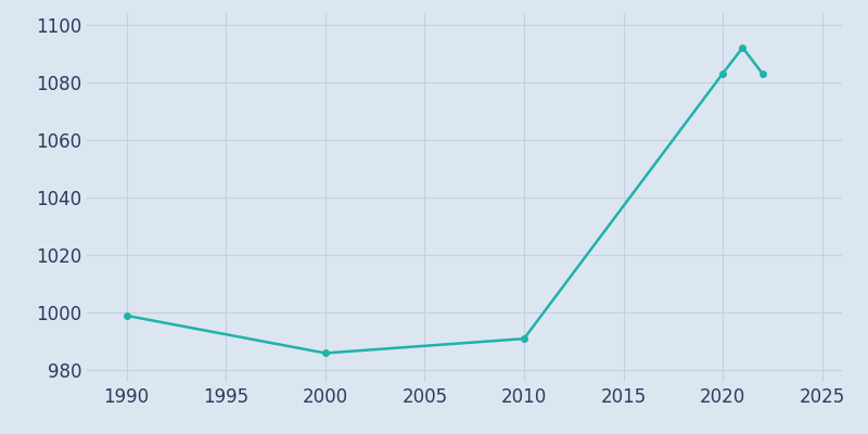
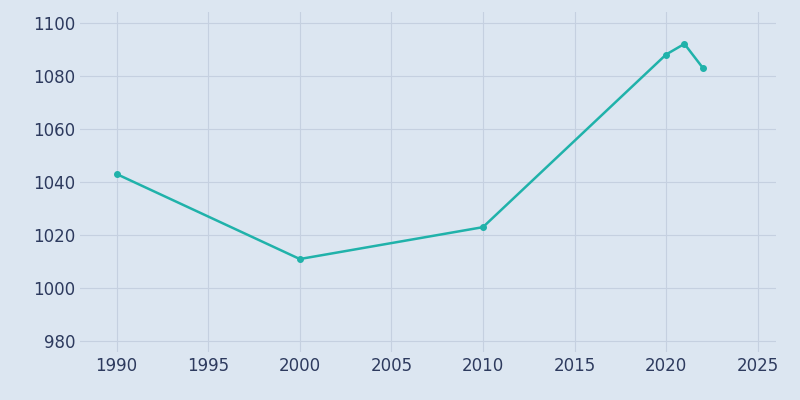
1990: 999 -> 1043
2000: 986 -> 1011
2010: 991 -> 1023
2020: 1083 -> 1088
